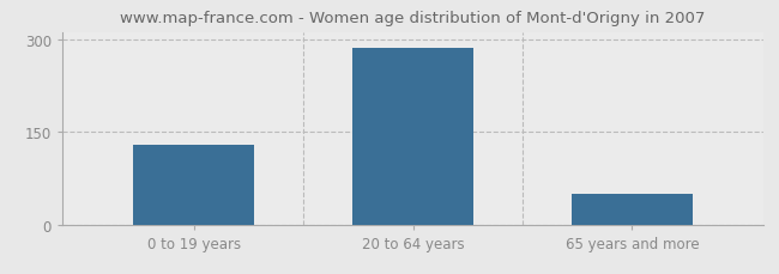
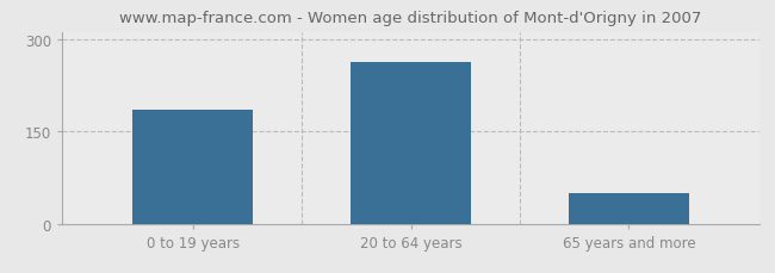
0 to 19 years: 130 -> 186
20 to 64 years: 287 -> 262
